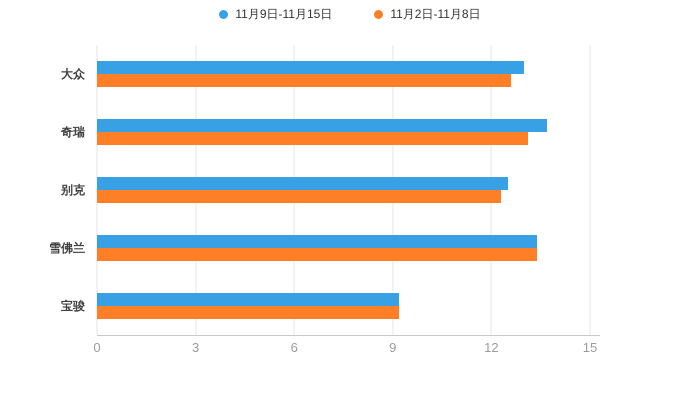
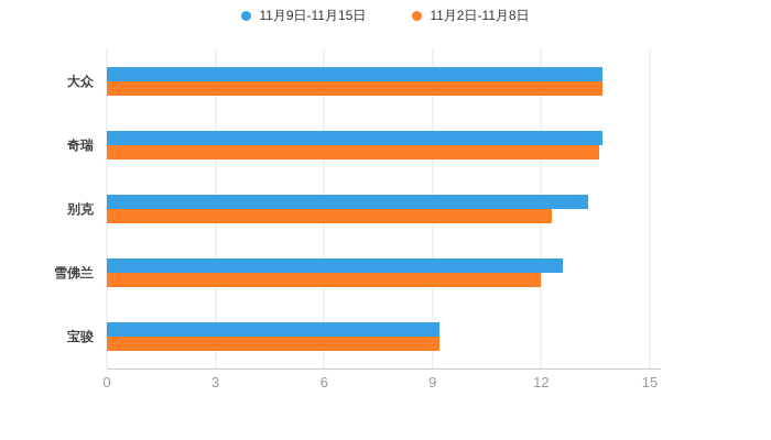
11月9日-11月15日/大众: 13.0 -> 13.7
11月2日-11月8日/大众: 12.6 -> 13.7
11月2日-11月8日/奇瑞: 13.1 -> 13.6
11月9日-11月15日/别克: 12.5 -> 13.3
11月9日-11月15日/雪佛兰: 13.4 -> 12.6
11月2日-11月8日/雪佛兰: 13.4 -> 12.0
